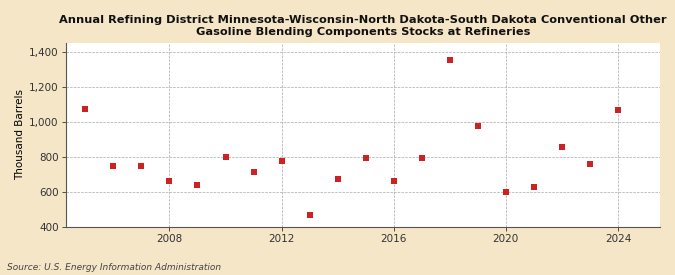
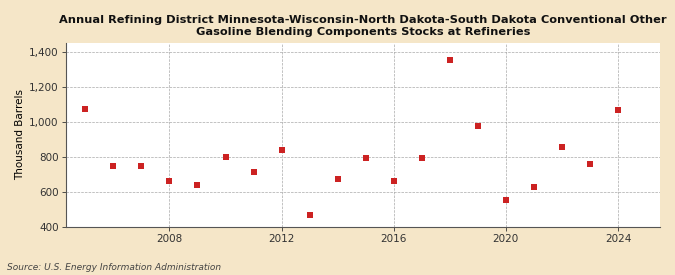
2012: 780 -> 840
2020: 600 -> 550
